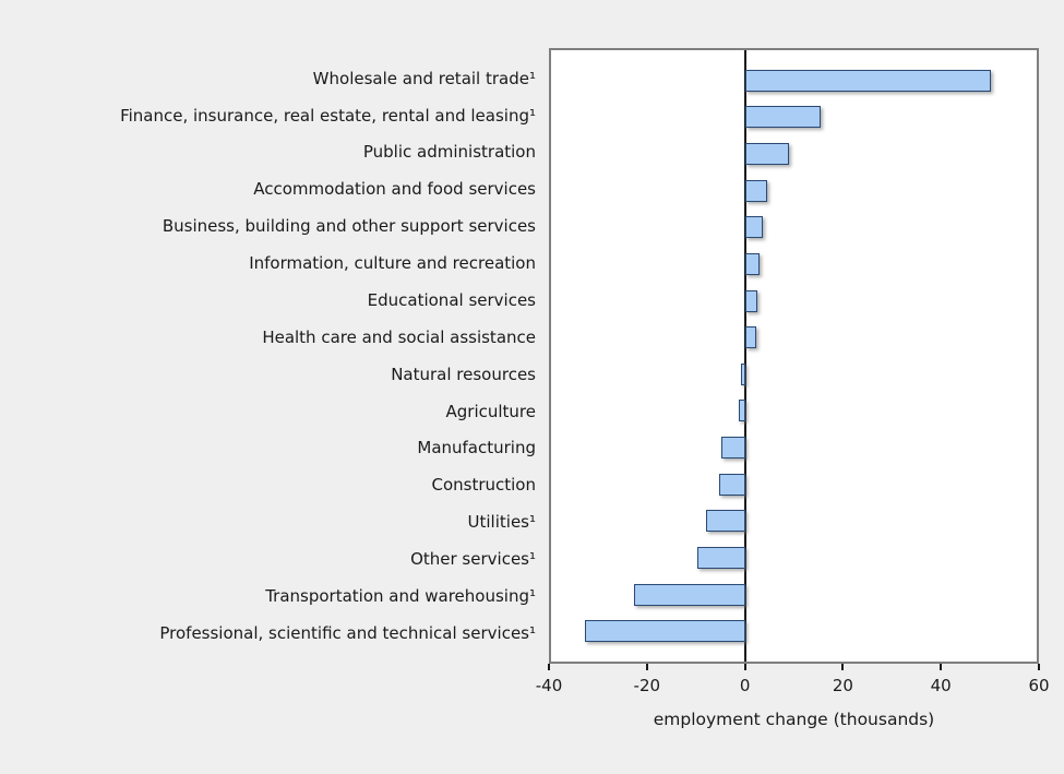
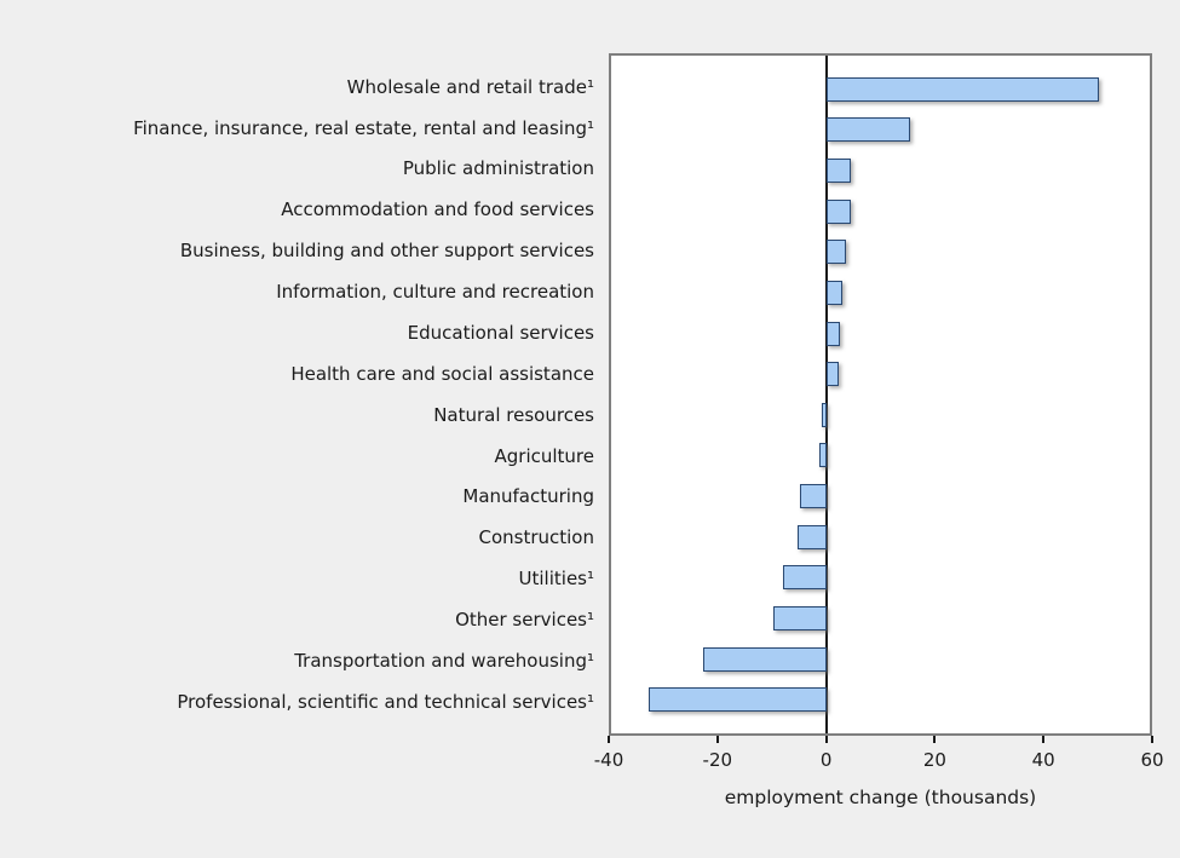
Public administration: 9 -> 4
